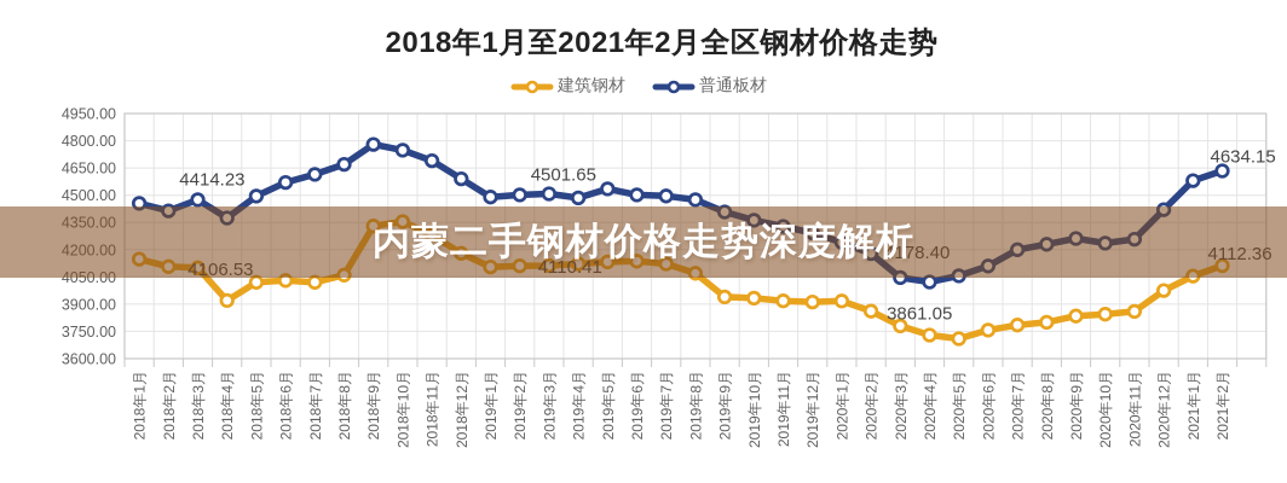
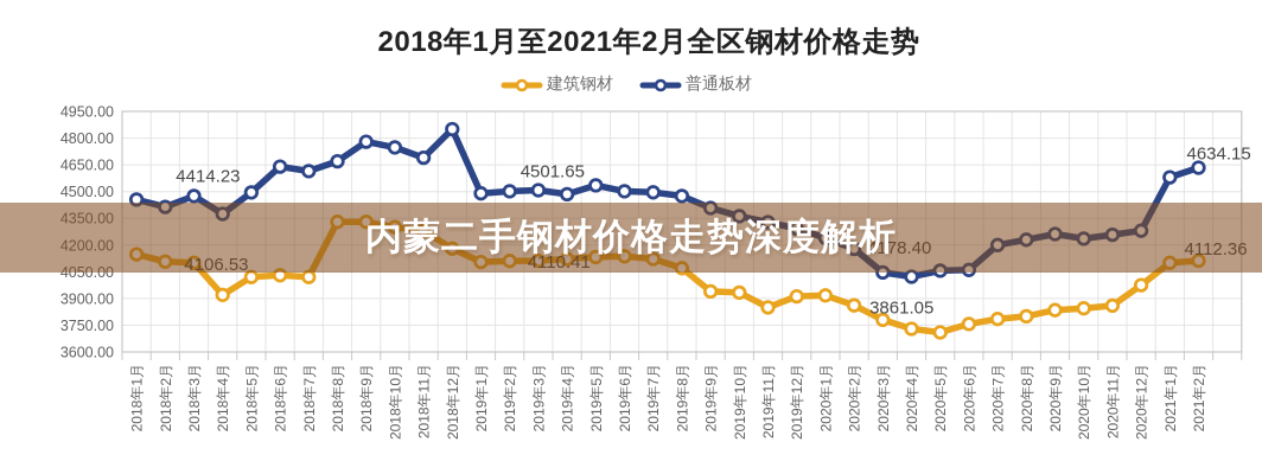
普通板材/2018年6月: 4570 -> 4640
建筑钢材/2018年8月: 4060 -> 4330
建筑钢材/2018年10月: 4360 -> 4300
普通板材/2018年12月: 4590 -> 4850
建筑钢材/2019年11月: 3920 -> 3850
普通板材/2020年6月: 4110 -> 4060
普通板材/2020年12月: 4420 -> 4280
建筑钢材/2021年1月: 4060 -> 4100
